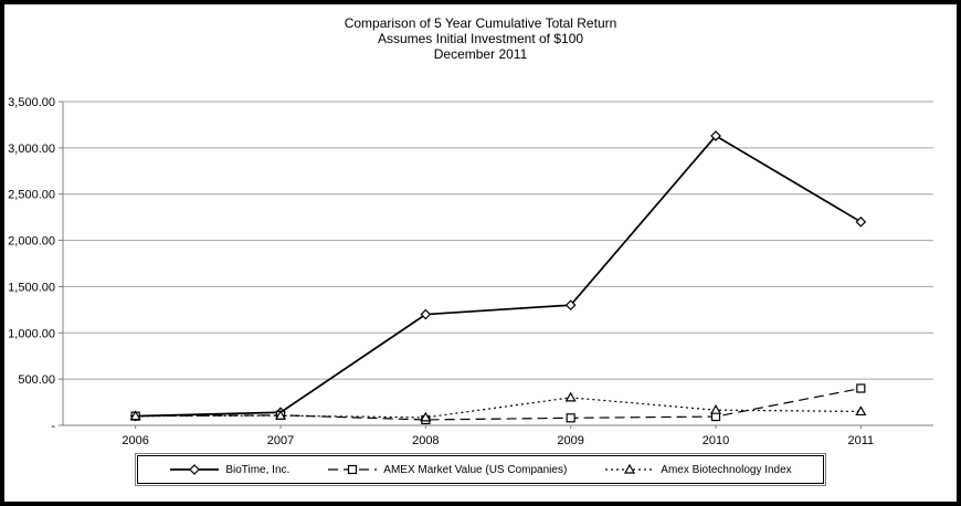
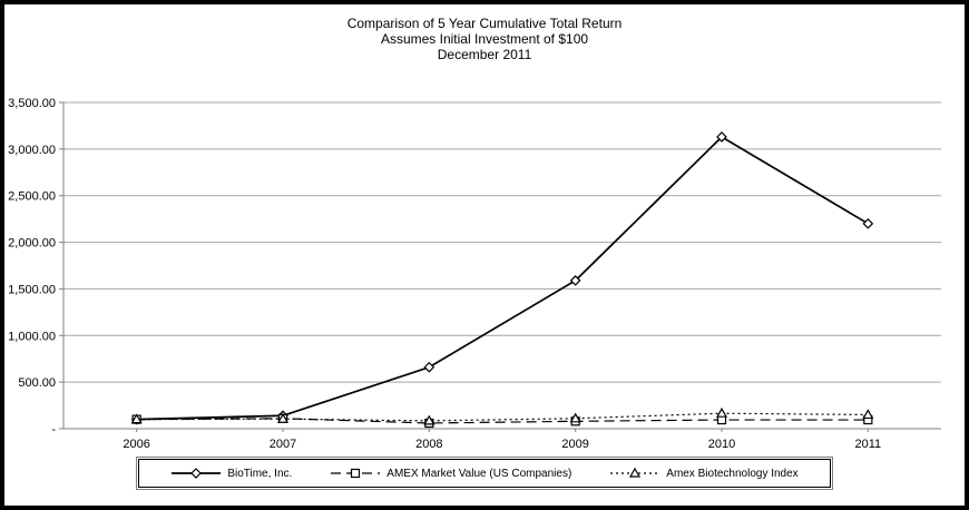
BioTime, Inc./2008: 1200 -> 700
BioTime, Inc./2009: 1300 -> 1600
Amex Biotechnology Index/2009: 300 -> 100
AMEX Market Value (US Companies)/2011: 400 -> 100
